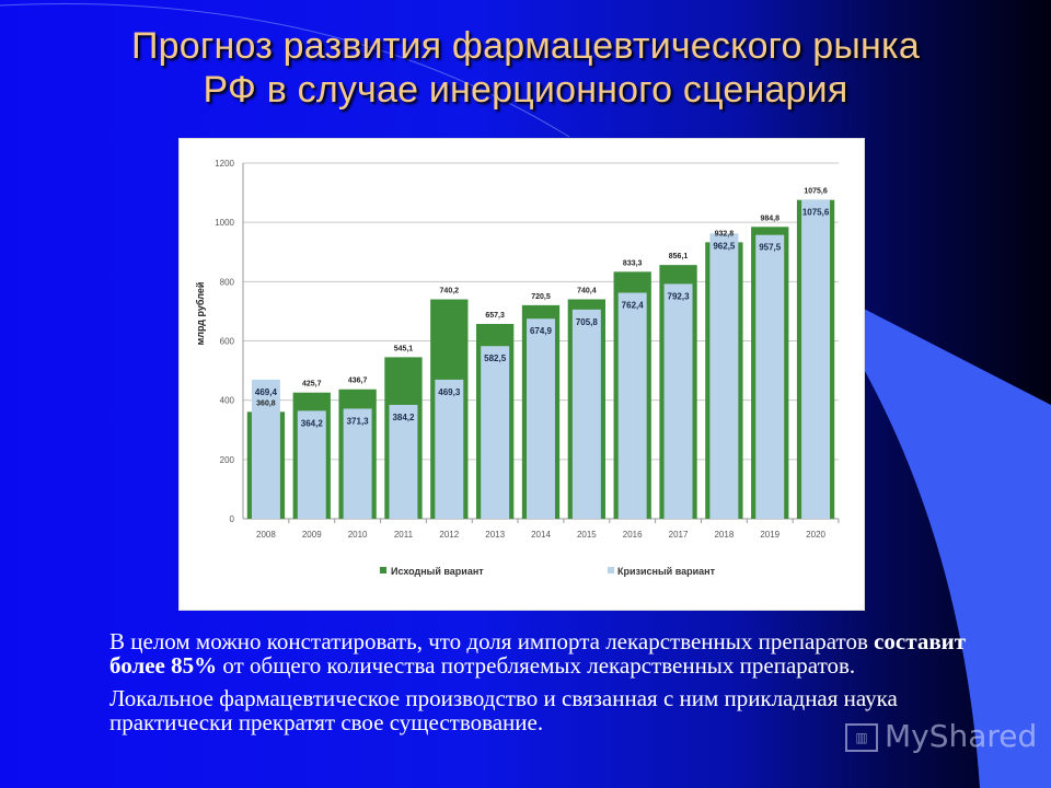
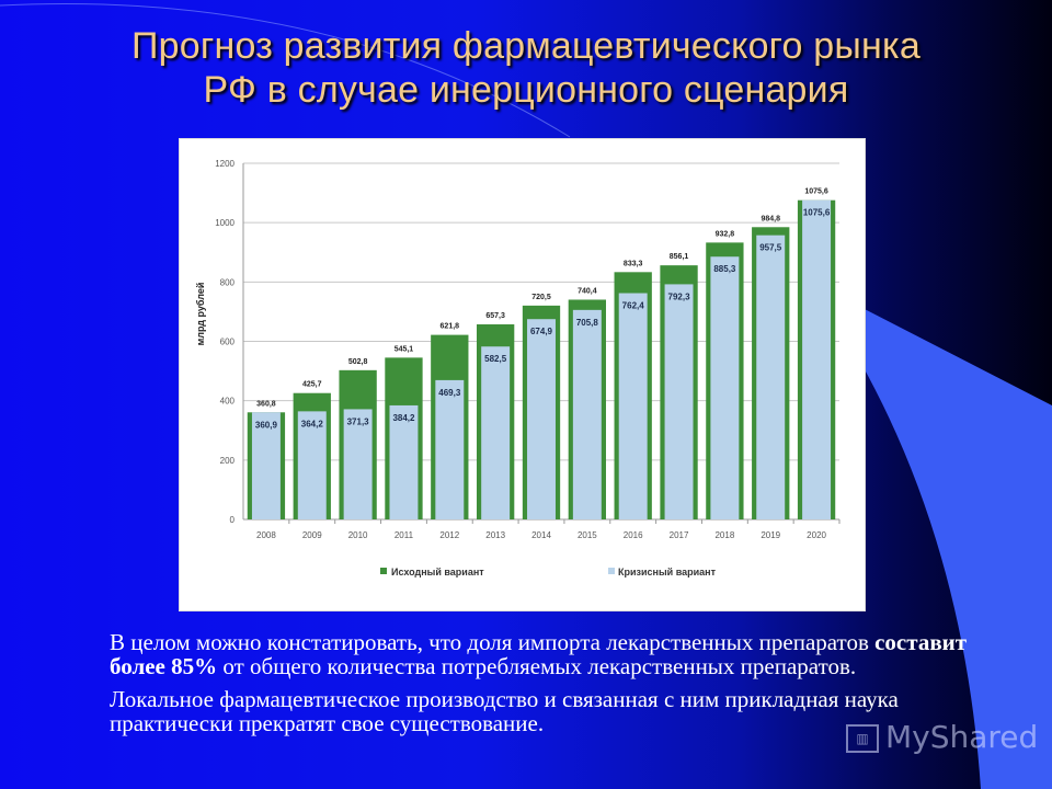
Кризисный вариант/2008: 469,4 -> 360,9
Исходный вариант/2010: 436,7 -> 502,8
Исходный вариант/2012: 740,2 -> 621,8
Кризисный вариант/2018: 962,5 -> 885,3
